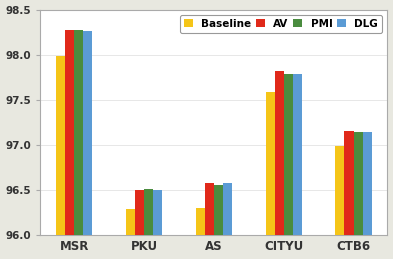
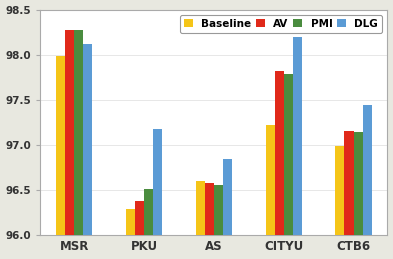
DLG/MSR: 98.26 -> 98.12
AV/PKU: 96.50 -> 96.38
DLG/PKU: 96.50 -> 97.18
Baseline/AS: 96.30 -> 96.60
DLG/AS: 96.58 -> 96.84
Baseline/CITYU: 97.59 -> 97.22
DLG/CITYU: 97.78 -> 98.20
DLG/CTB6: 97.14 -> 97.44
